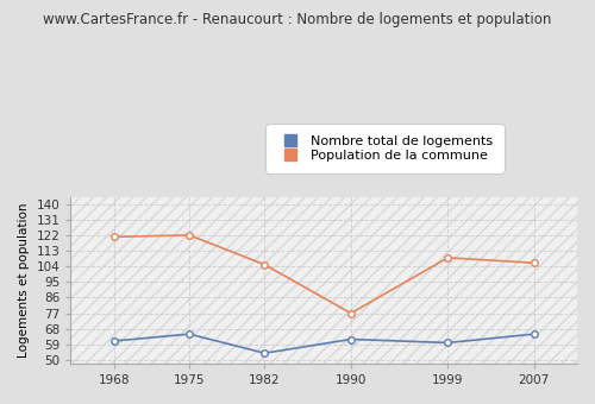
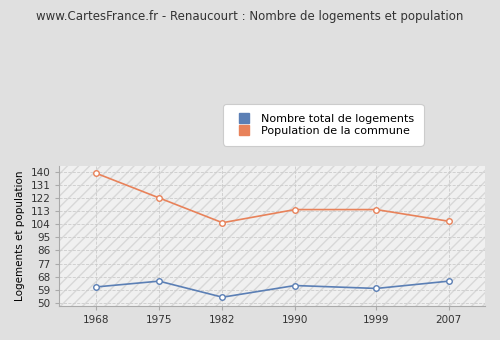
Population de la commune/1968: 121 -> 139
Population de la commune/1990: 77 -> 114
Population de la commune/1999: 109 -> 114
